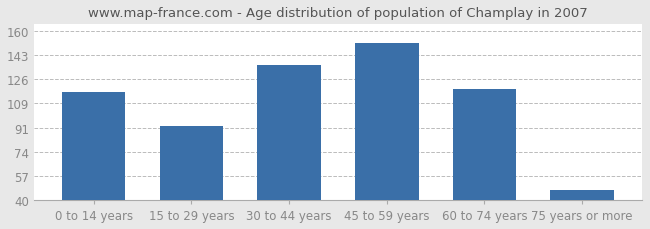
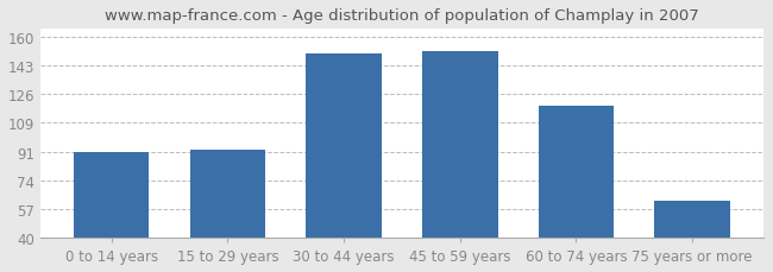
0 to 14 years: 117 -> 91
30 to 44 years: 136 -> 150
75 years or more: 47 -> 62
